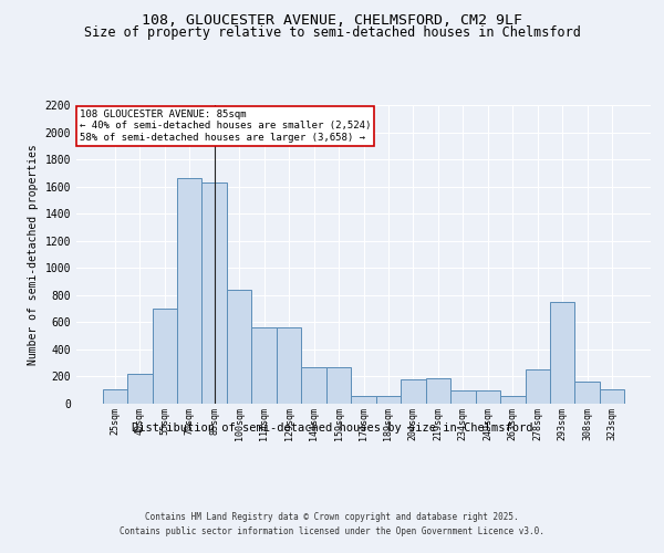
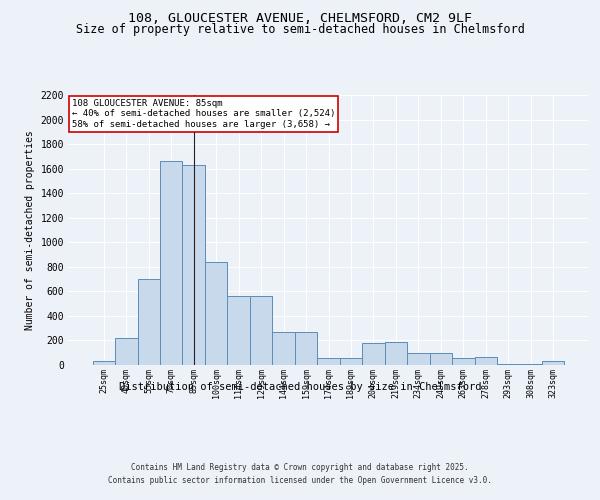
25sqm: 110 -> 30
278sqm: 250 -> 60
293sqm: 750 -> 10
308sqm: 160 -> 10
323sqm: 110 -> 30
